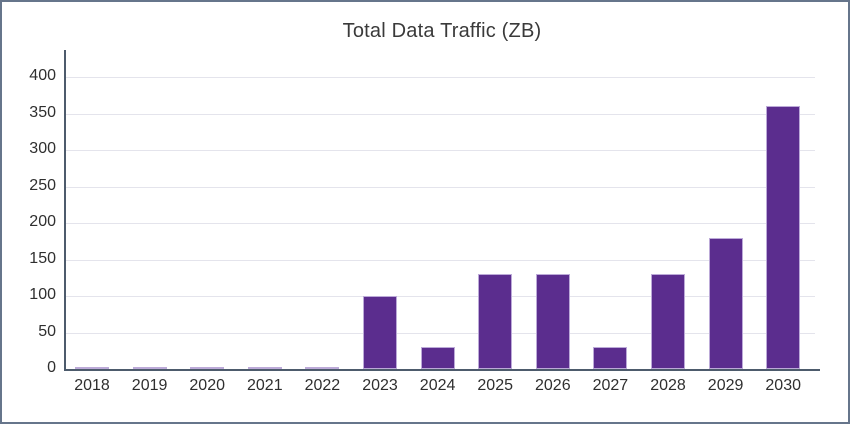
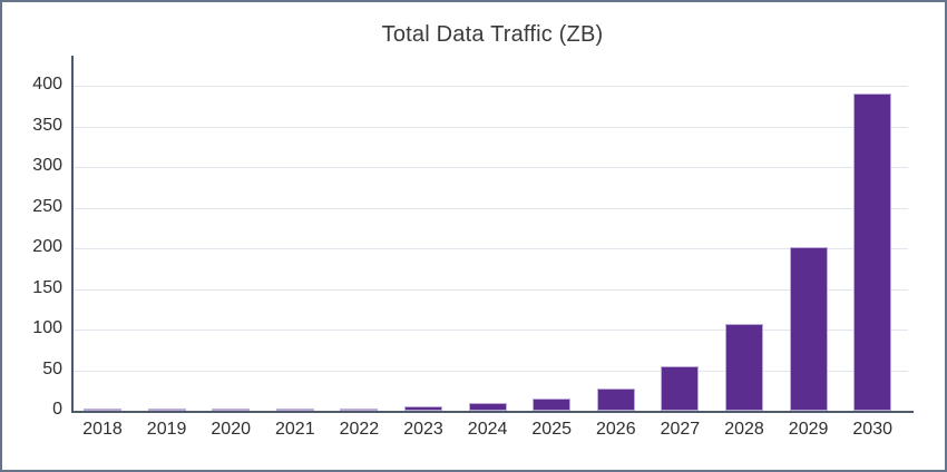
2023: 100 -> 10
2024: 30 -> 10
2025: 130 -> 20
2026: 130 -> 30
2027: 30 -> 60
2028: 130 -> 110
2029: 180 -> 200
2030: 360 -> 390
